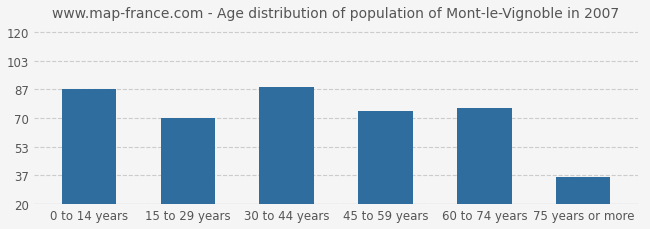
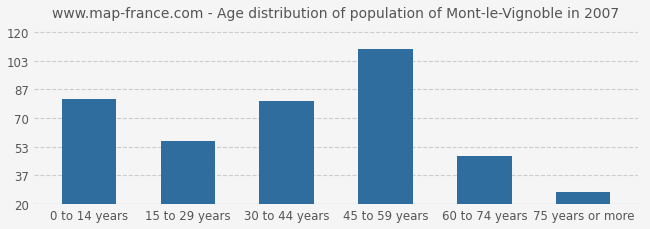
0 to 14 years: 87 -> 81
15 to 29 years: 70 -> 57
30 to 44 years: 88 -> 80
45 to 59 years: 74 -> 110
60 to 74 years: 76 -> 48
75 years or more: 36 -> 27
